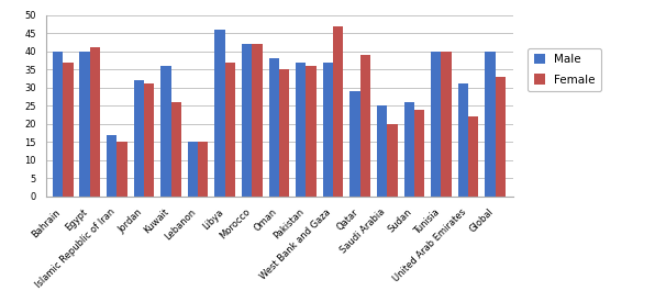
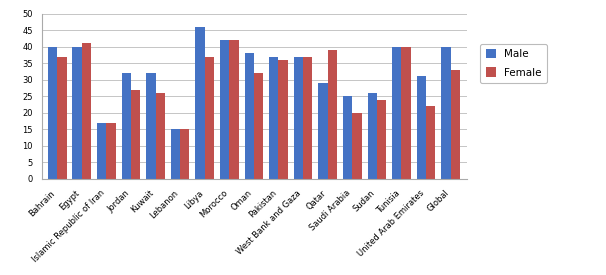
Female/Islamic Republic of Iran: 15 -> 17
Female/Jordan: 31 -> 27
Male/Kuwait: 36 -> 32
Female/Oman: 35 -> 32
Female/West Bank and Gaza: 47 -> 37
